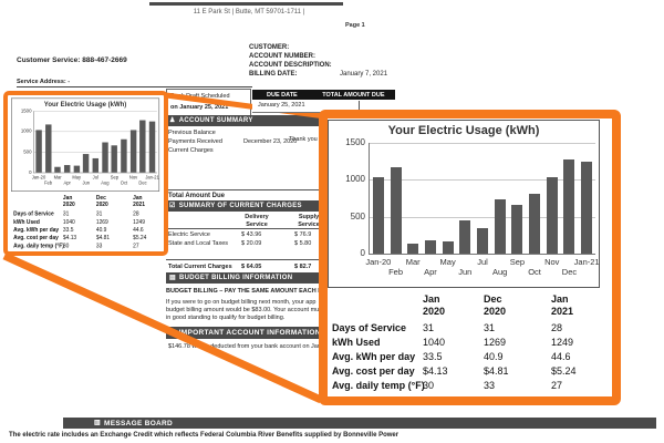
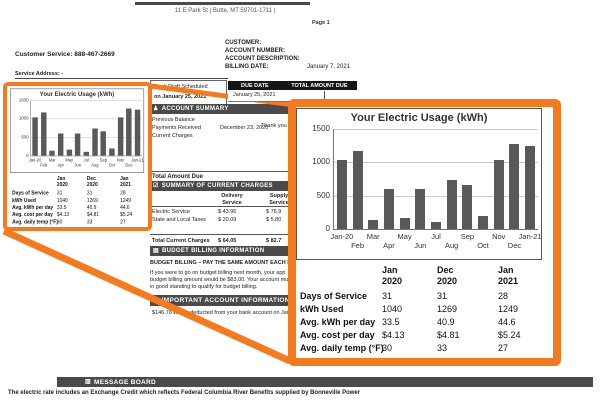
Apr: 200 -> 600
Jun: 400 -> 600
Jul: 300 -> 100
Oct: 800 -> 200
